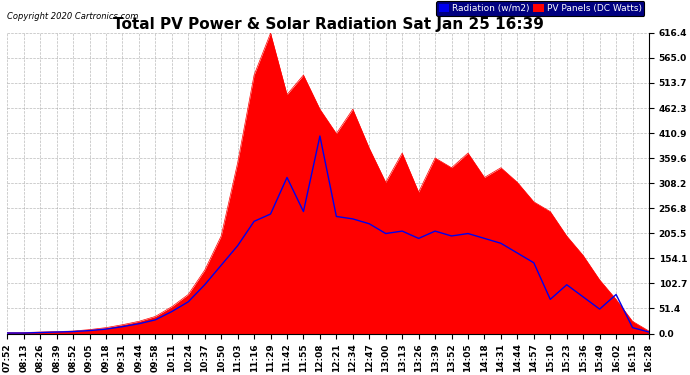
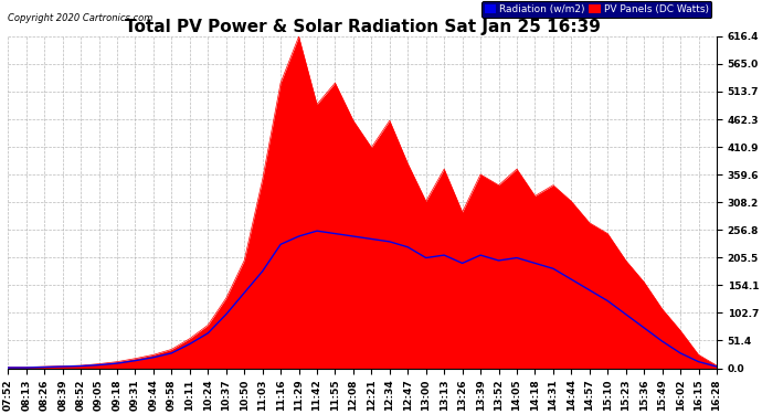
Radiation (w/m2)/11:42: 320 -> 255
Radiation (w/m2)/12:08: 405 -> 245
Radiation (w/m2)/15:10: 70 -> 125
Radiation (w/m2)/16:02: 80 -> 28
